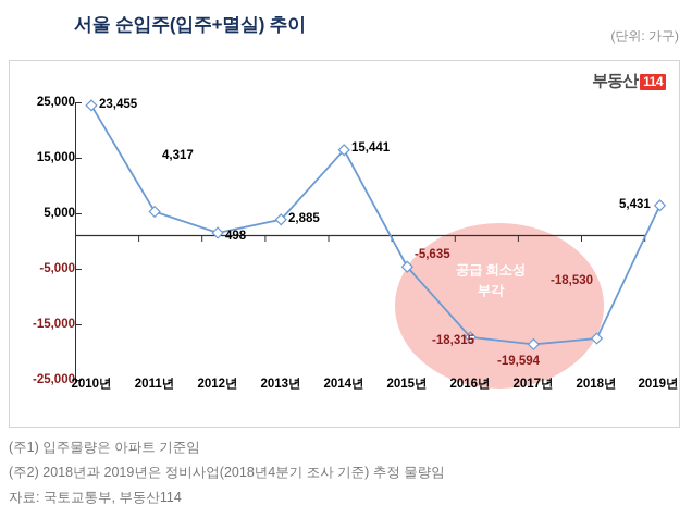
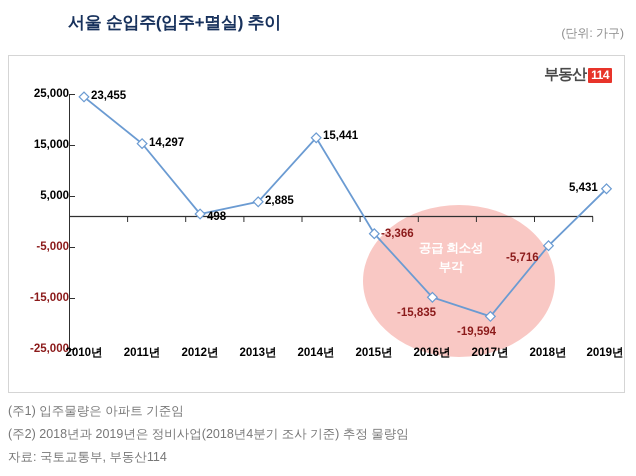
2011년: 4,317 -> 14,297
2015년: -5,635 -> -3,366
2016년: -18,315 -> -15,835
2018년: -18,530 -> -5,716
